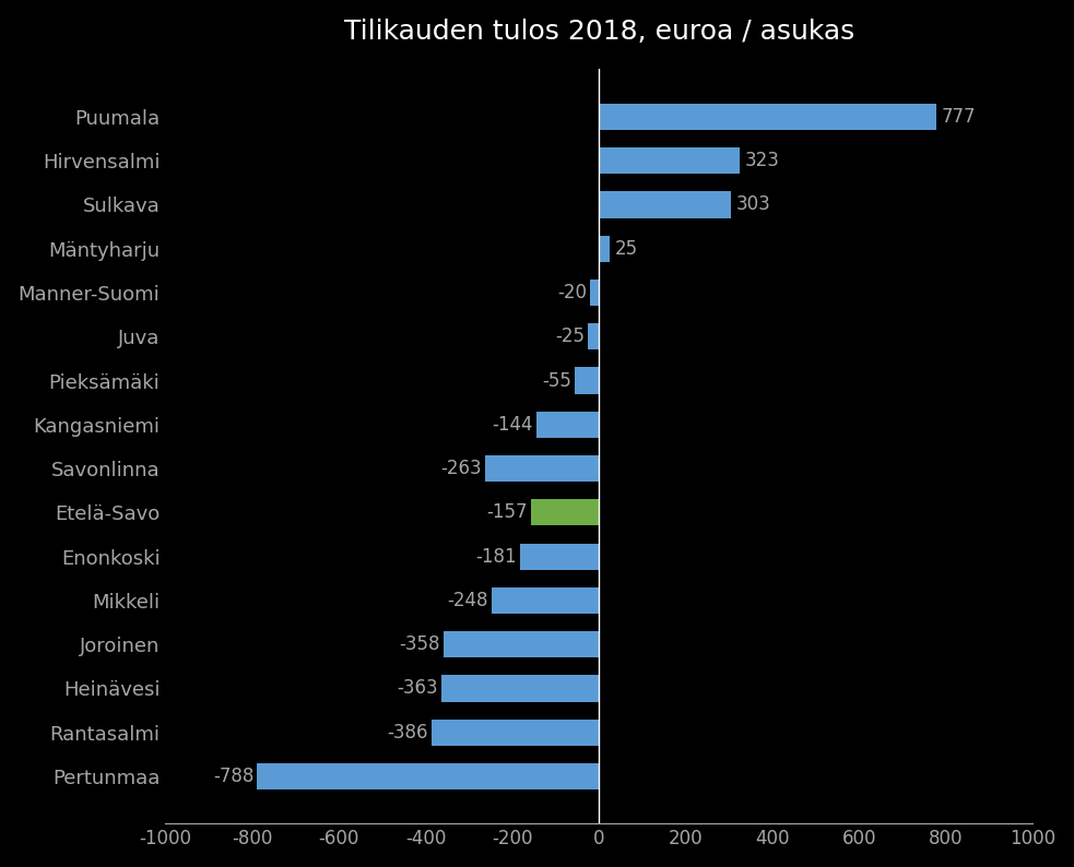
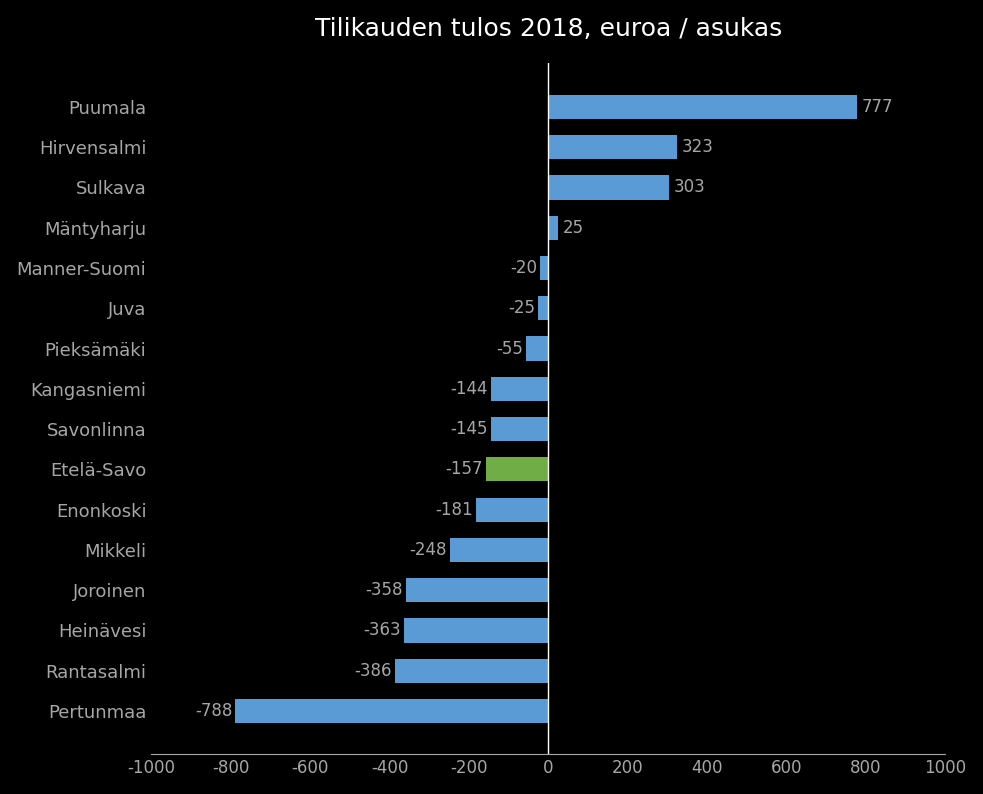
Savonlinna: -263 -> -145
